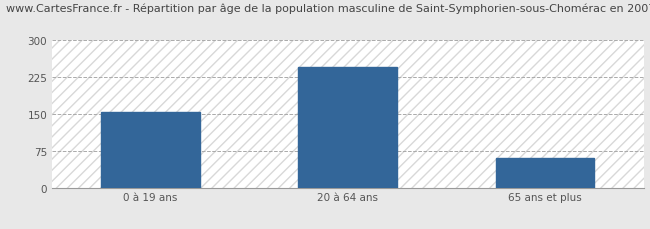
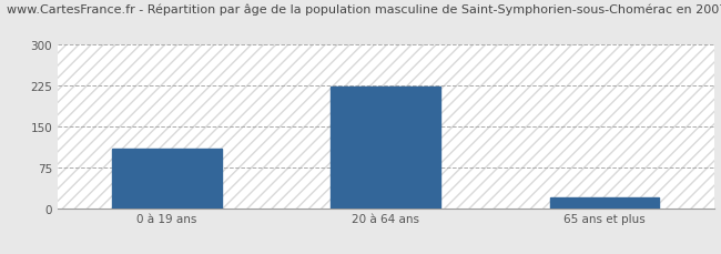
0 à 19 ans: 155 -> 110
20 à 64 ans: 245 -> 224
65 ans et plus: 60 -> 20
